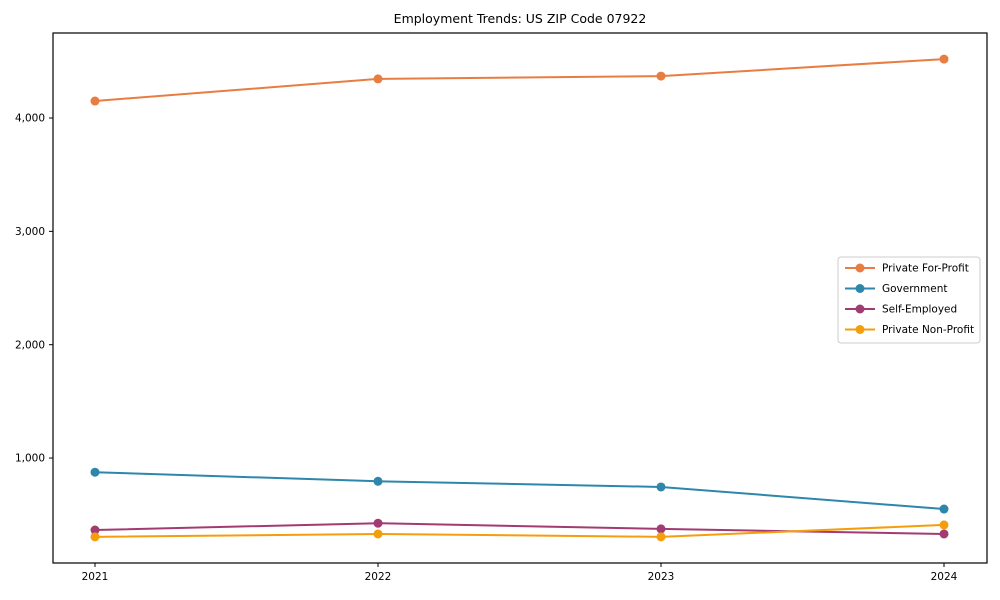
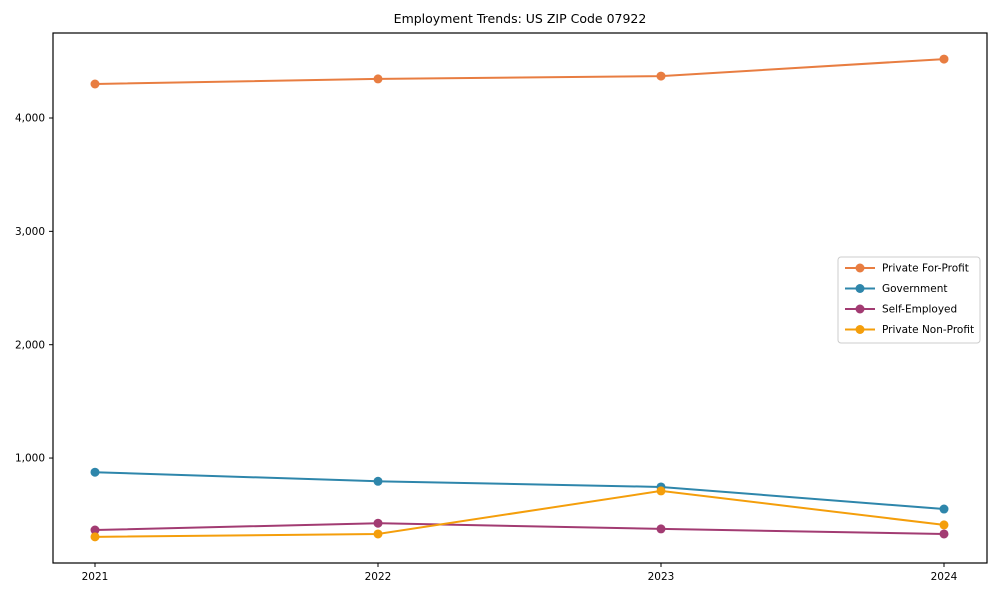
Private For-Profit/2021: 4150 -> 4300
Private Non-Profit/2023: 300 -> 710
